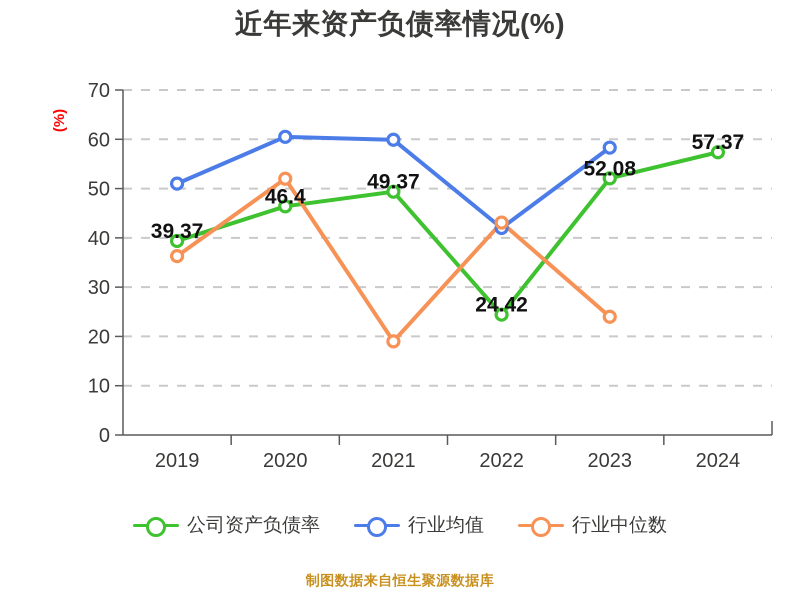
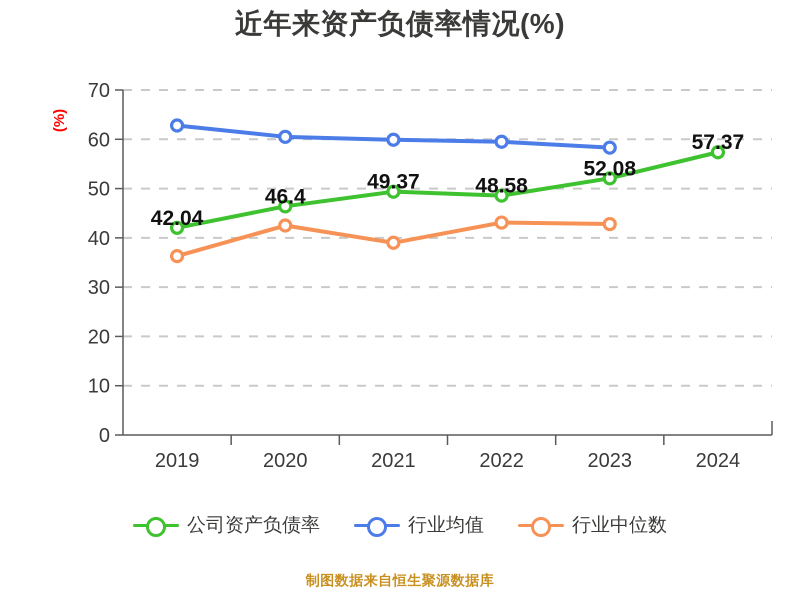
公司资产负债率/2019: 39.37 -> 42.04
行业均值/2019: 51 -> 63
行业中位数/2020: 52 -> 42
行业中位数/2021: 19 -> 39
公司资产负债率/2022: 24.42 -> 48.58
行业均值/2022: 42 -> 60
行业中位数/2023: 24 -> 43
